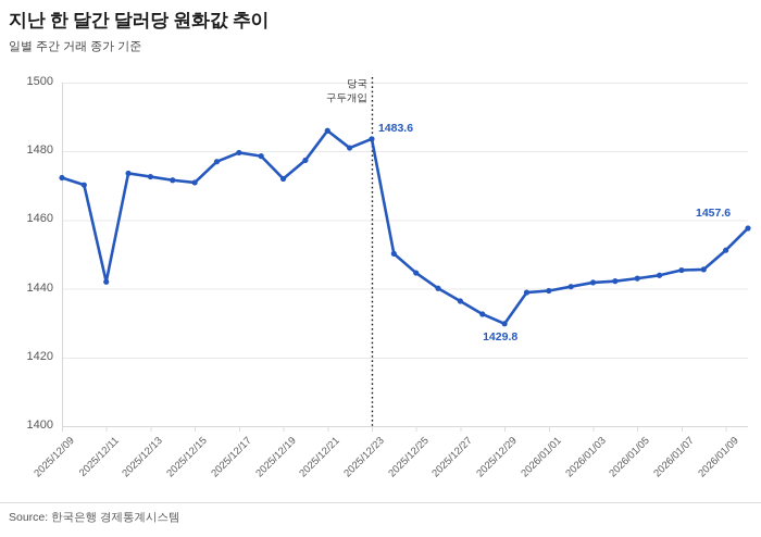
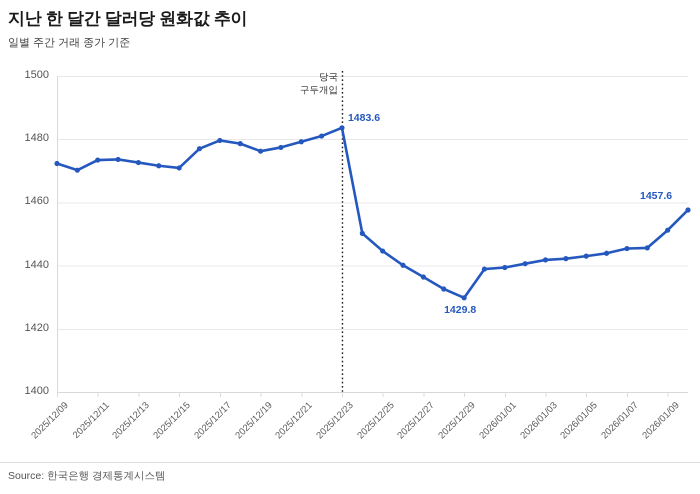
2025/12/11: 1442 -> 1473
2025/12/19: 1472 -> 1476
2025/12/21: 1486 -> 1479
